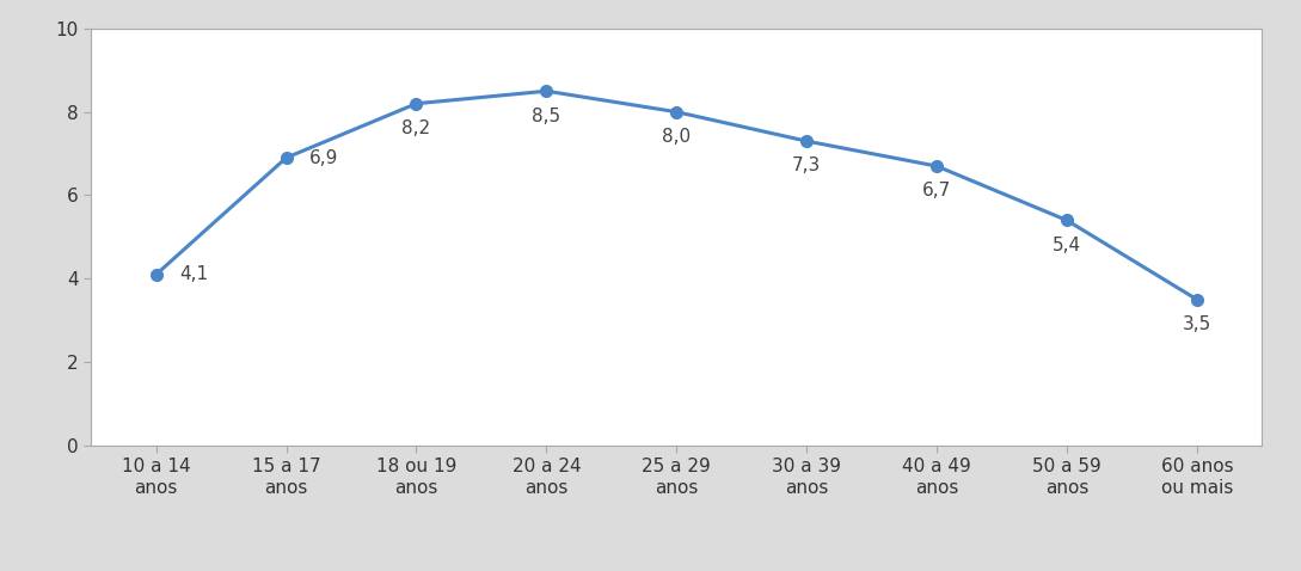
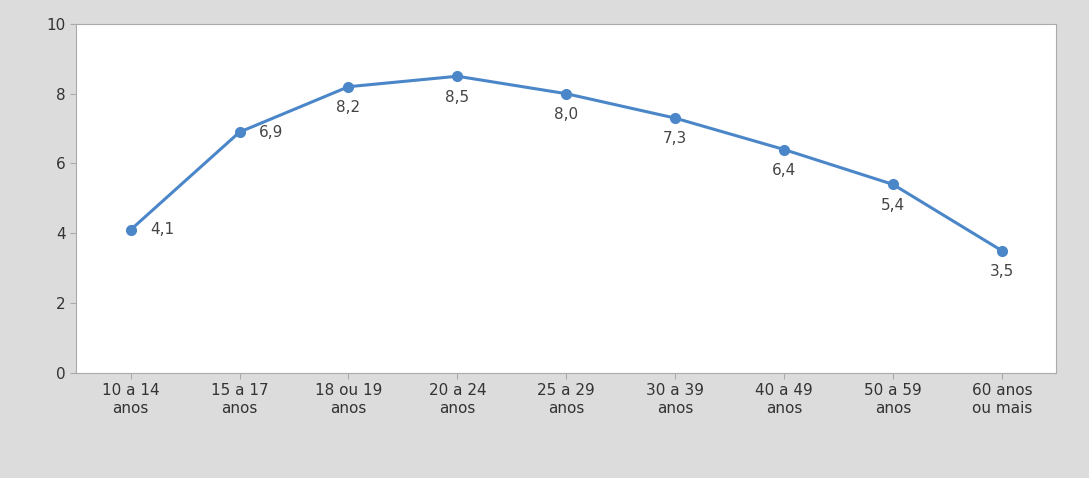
40 a 49 anos: 6,7 -> 6,4
